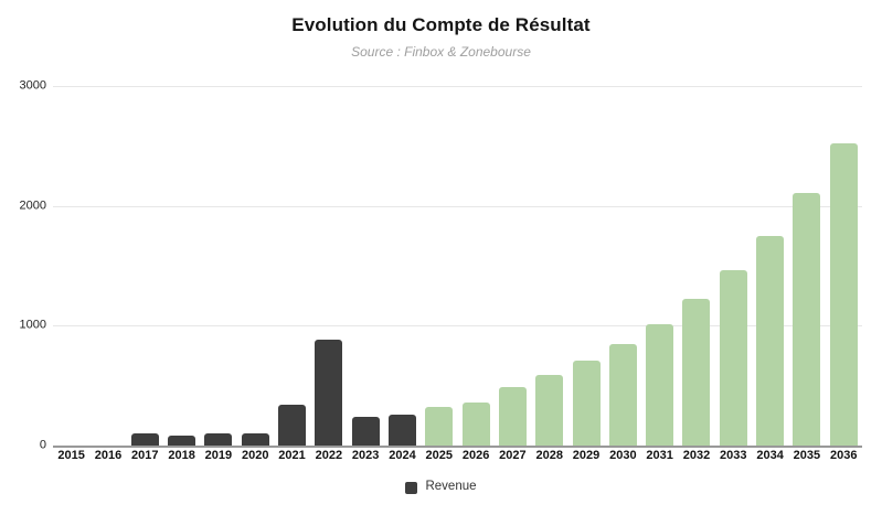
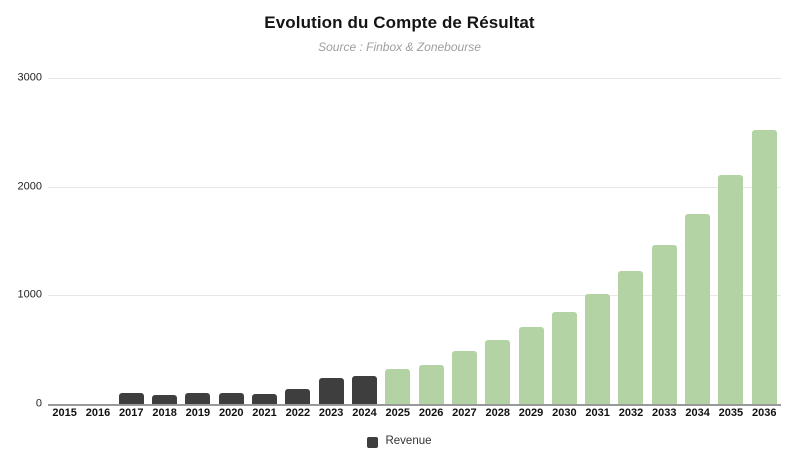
2021: 340 -> 90
2022: 880 -> 140
